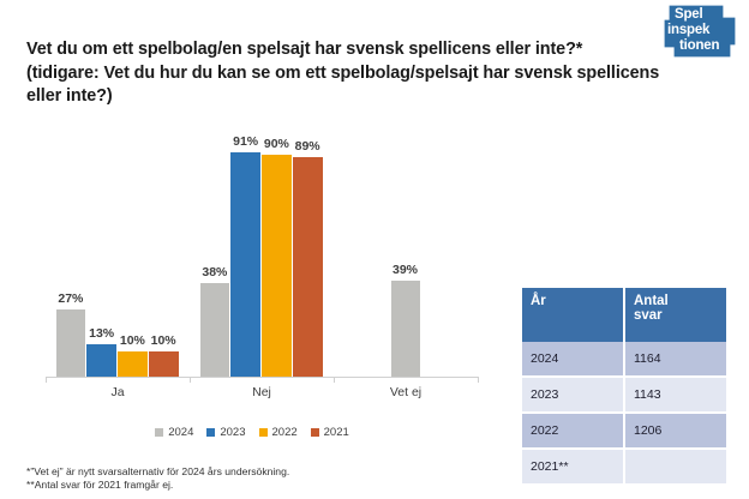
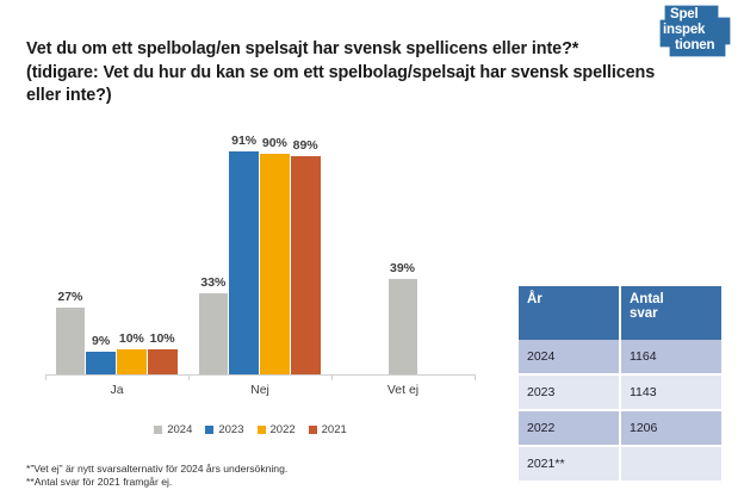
2023/Ja: 13% -> 9%
2024/Nej: 38% -> 33%
